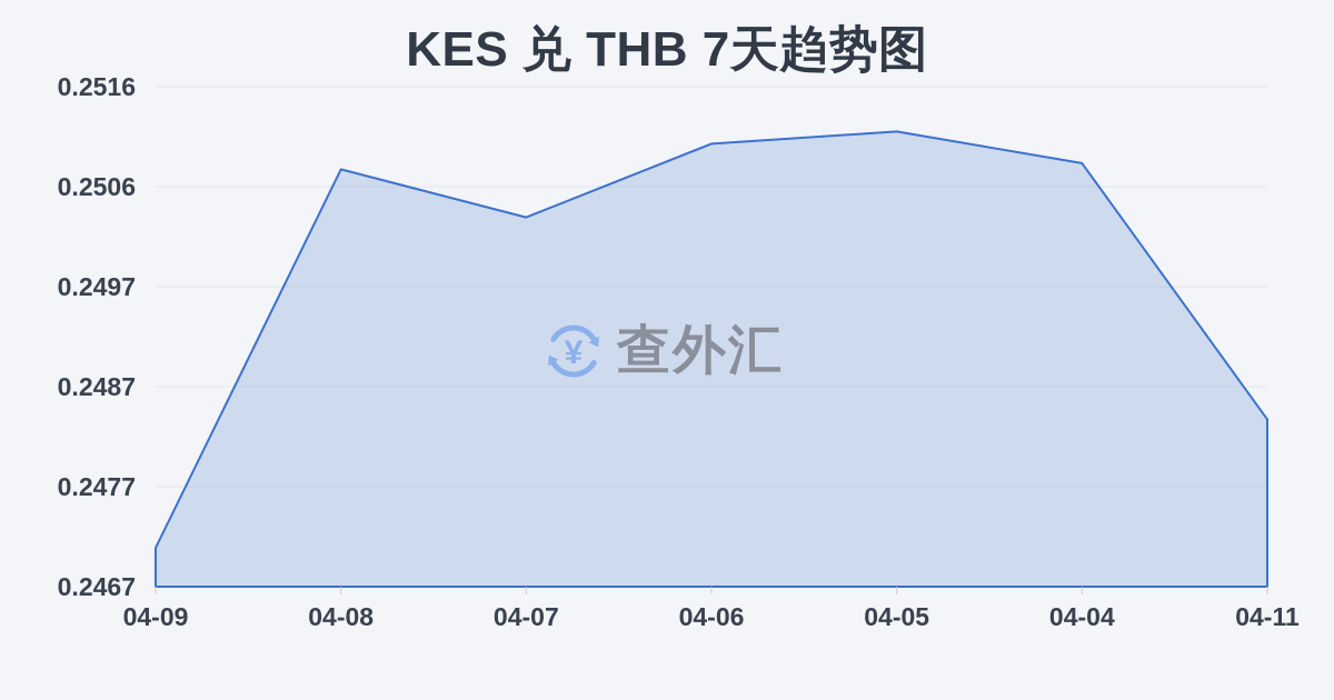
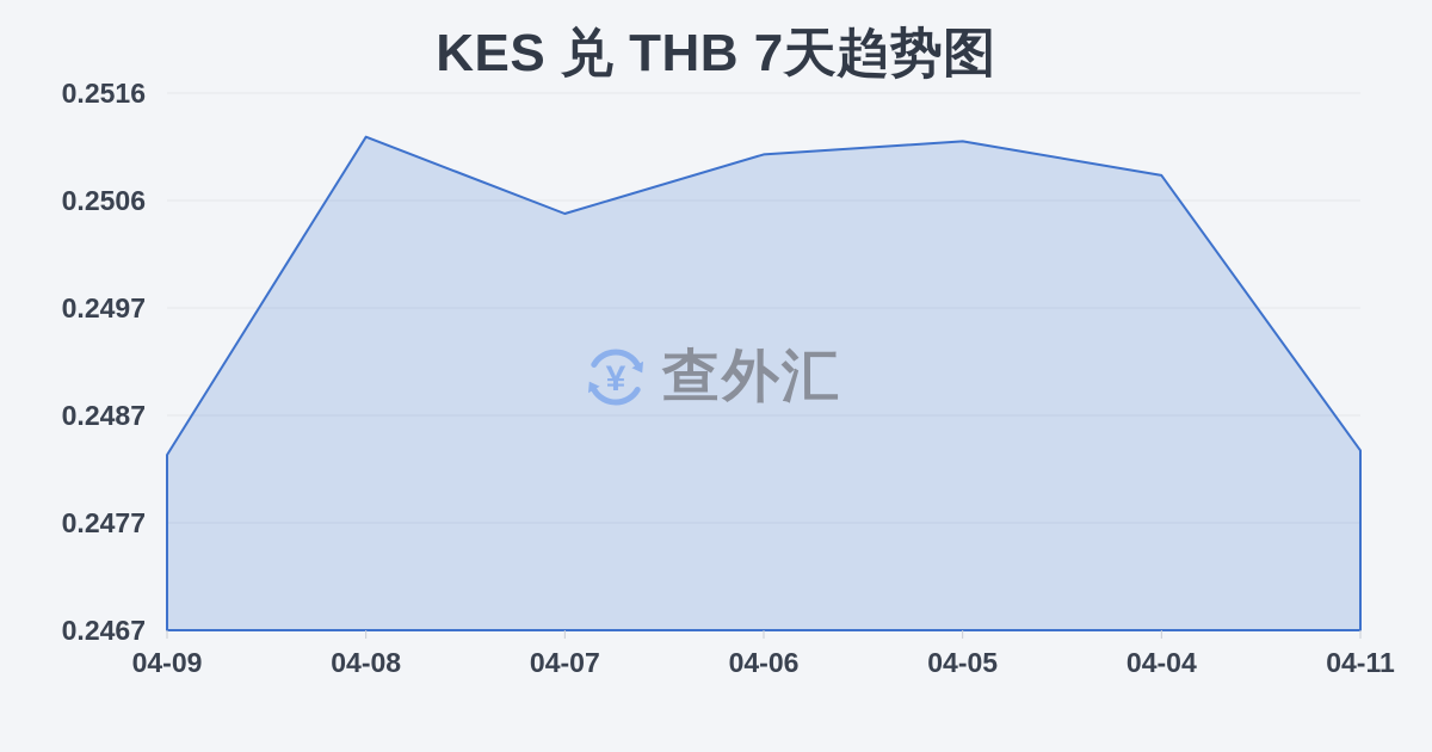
04-09: 0.2471 -> 0.2483
04-08: 0.2508 -> 0.2512
04-07: 0.2503 -> 0.2505
